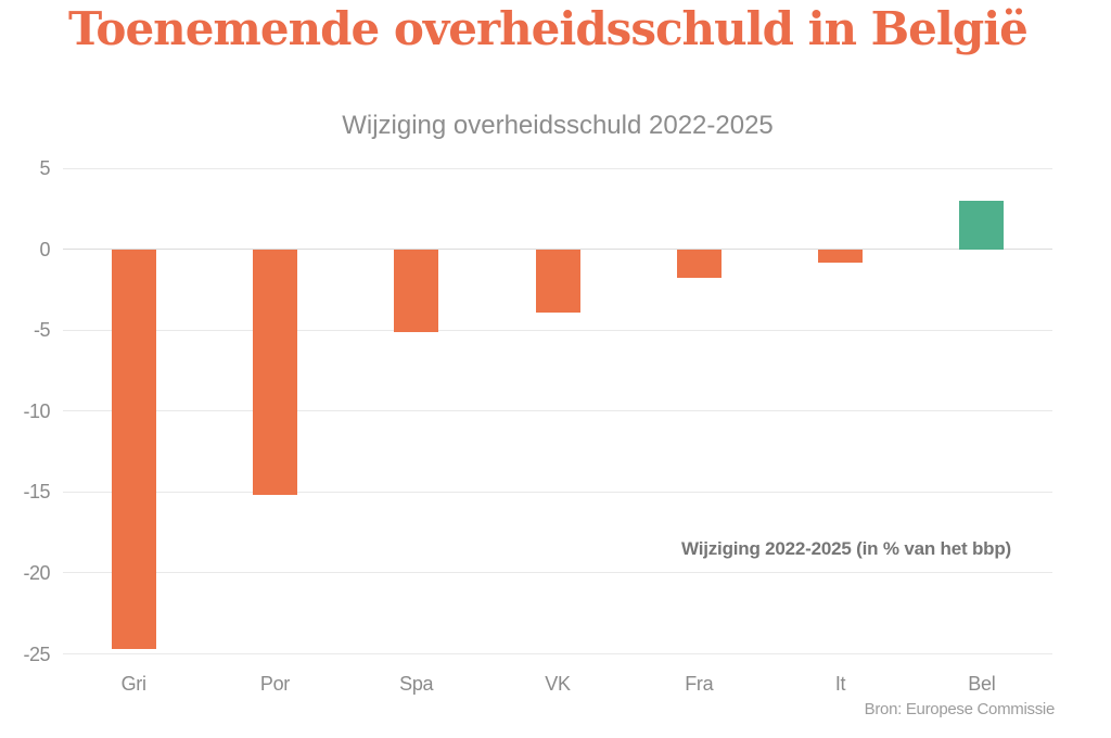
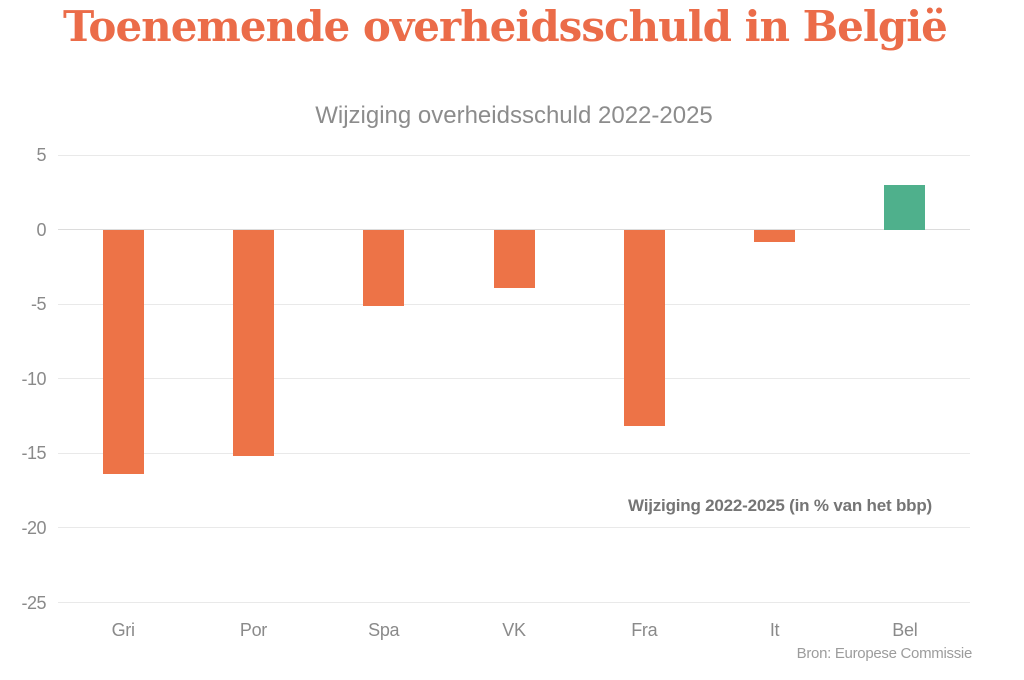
Gri: -24.7 -> -16.4
Fra: -1.8 -> -13.2
